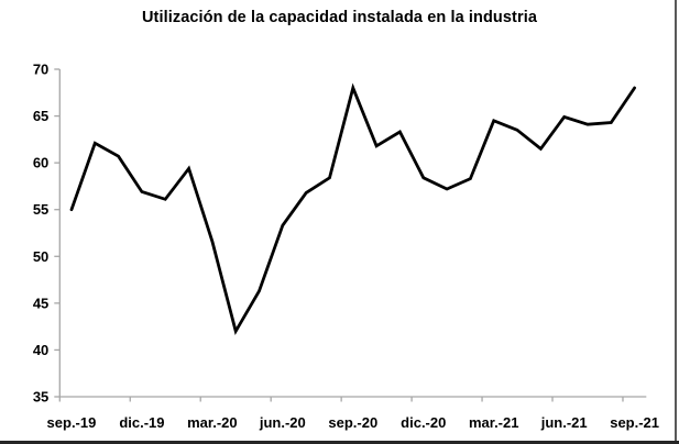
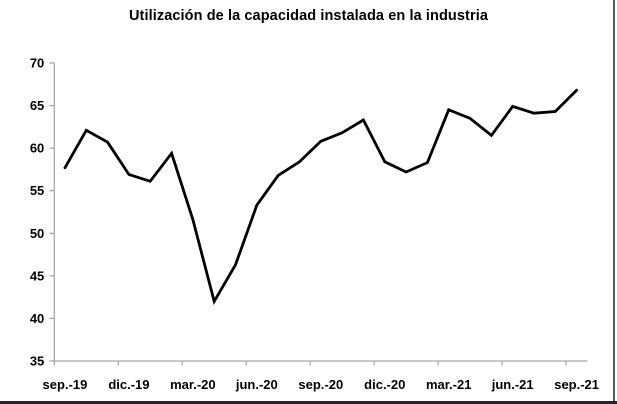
sep.-19: 55 -> 58
sep.-20: 68 -> 61
sep.-21: 68 -> 67
